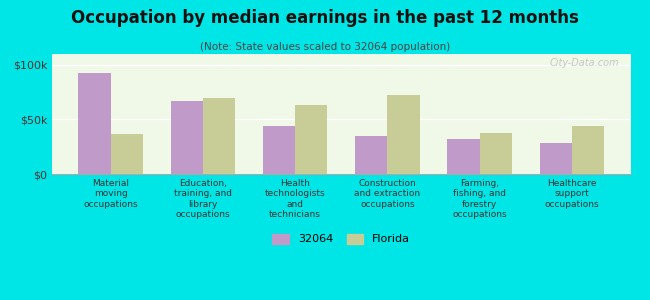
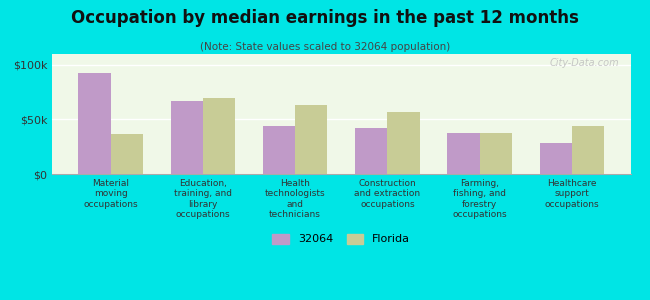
32064/Construction and extraction occupations: $35k -> $42k
Florida/Construction and extraction occupations: $72k -> $57k
32064/Farming, fishing, and forestry occupations: $32k -> $38k
